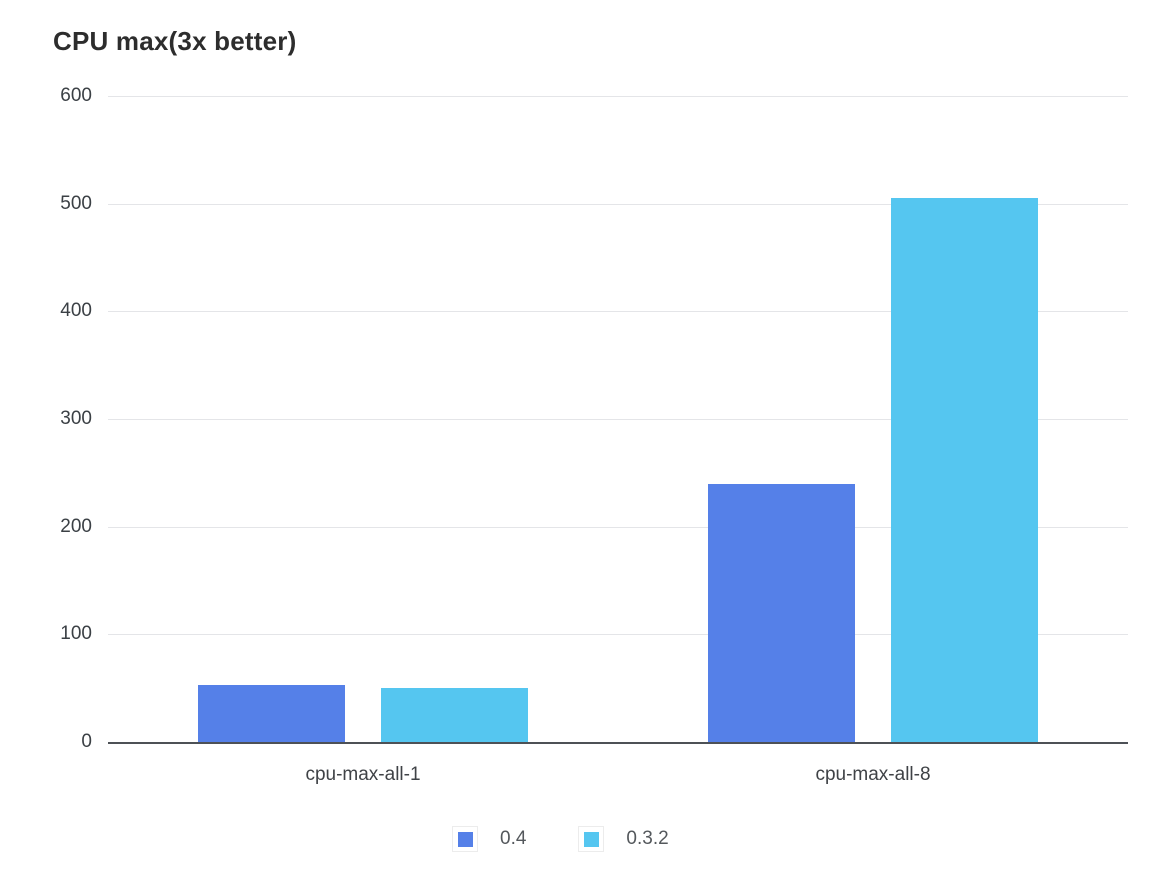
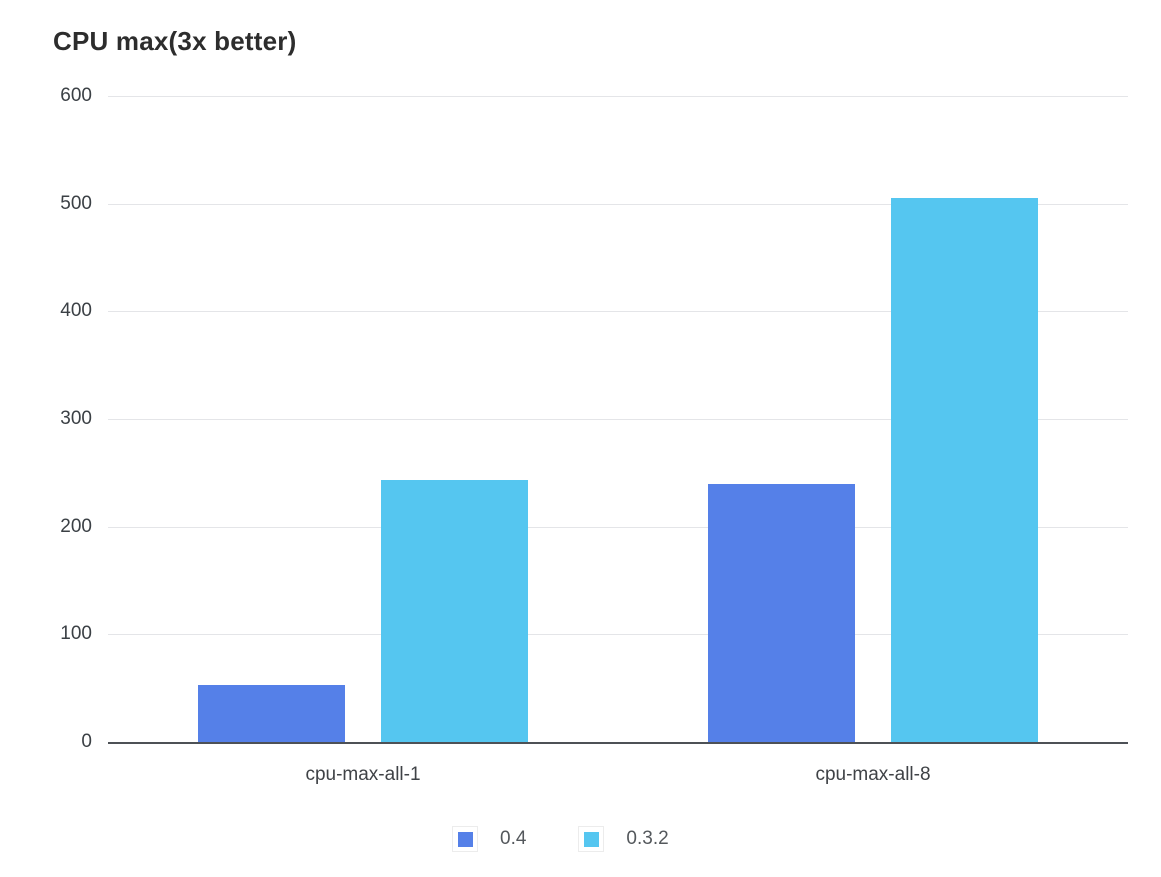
0.3.2/cpu-max-all-1: 50 -> 243
